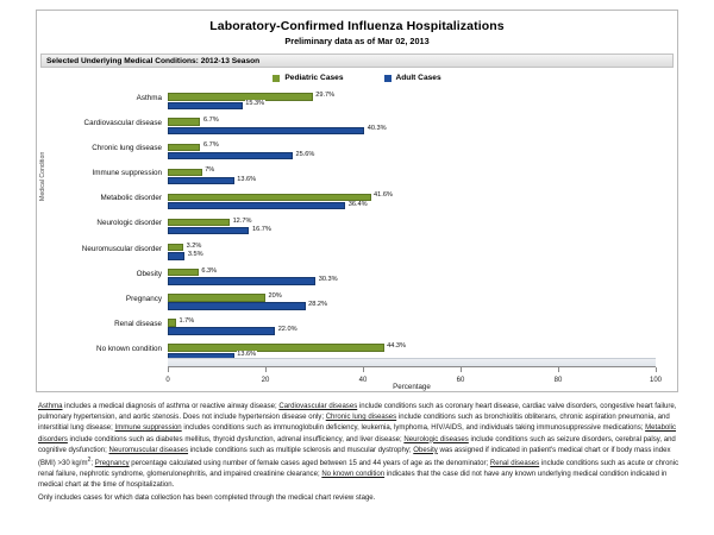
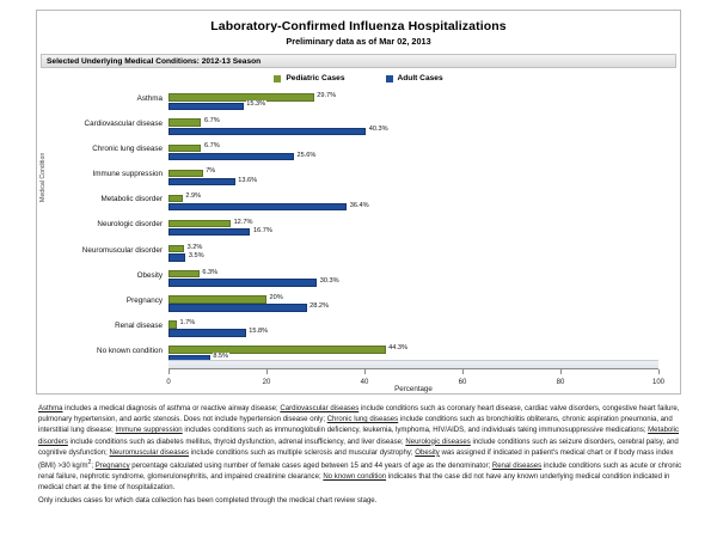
Pediatric Cases/Metabolic disorder: 41.6% -> 2.9%
Adult Cases/Renal disease: 22.0% -> 15.8%
Adult Cases/No known condition: 13.6% -> 8.5%
